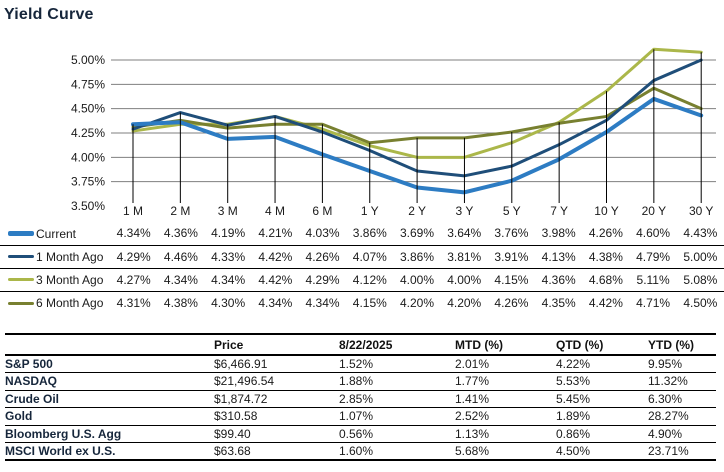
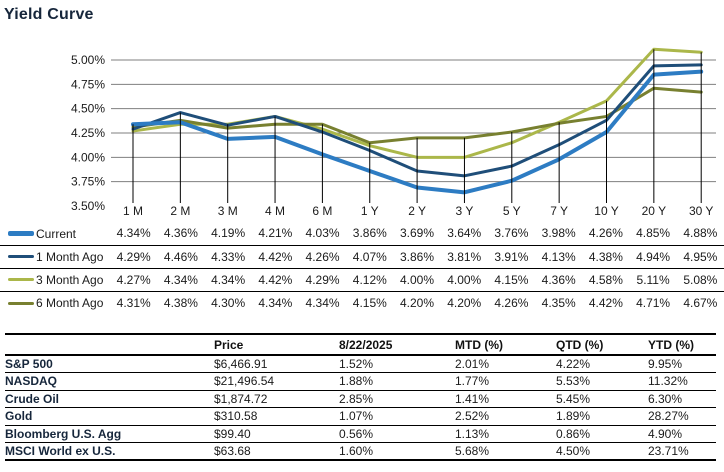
3 Month Ago/10 Y: 4.68% -> 4.58%
Current/20 Y: 4.60% -> 4.85%
1 Month Ago/20 Y: 4.79% -> 4.94%
Current/30 Y: 4.43% -> 4.88%
1 Month Ago/30 Y: 5.00% -> 4.95%
6 Month Ago/30 Y: 4.50% -> 4.67%
